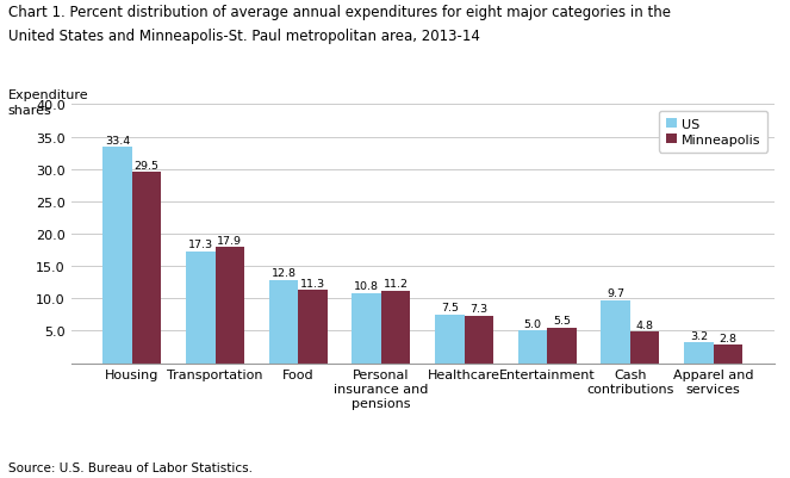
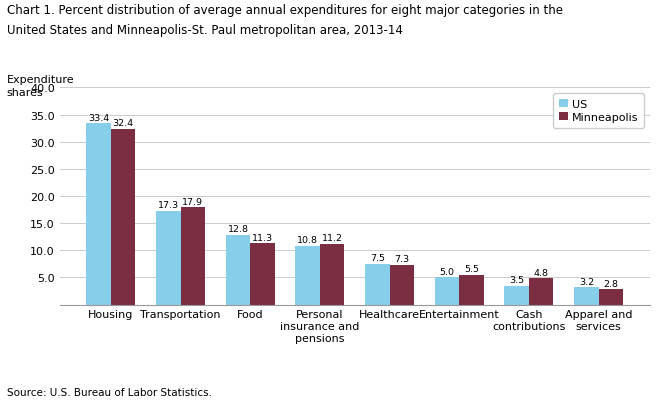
Minneapolis/Housing: 29.5 -> 32.4
US/Cash contributions: 9.7 -> 3.5
